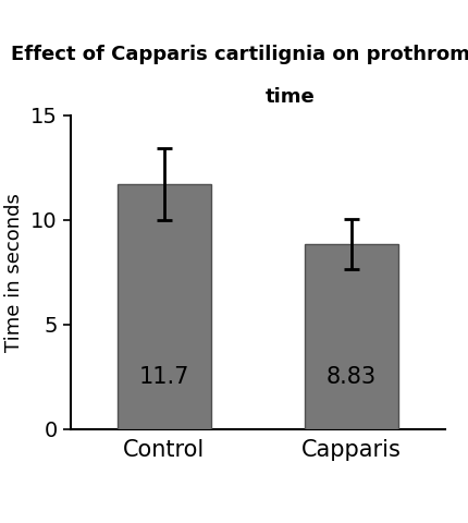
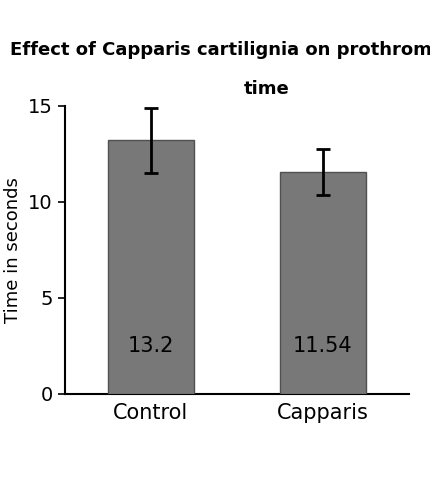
Control: 11.7 -> 13.2
Capparis: 8.83 -> 11.54
